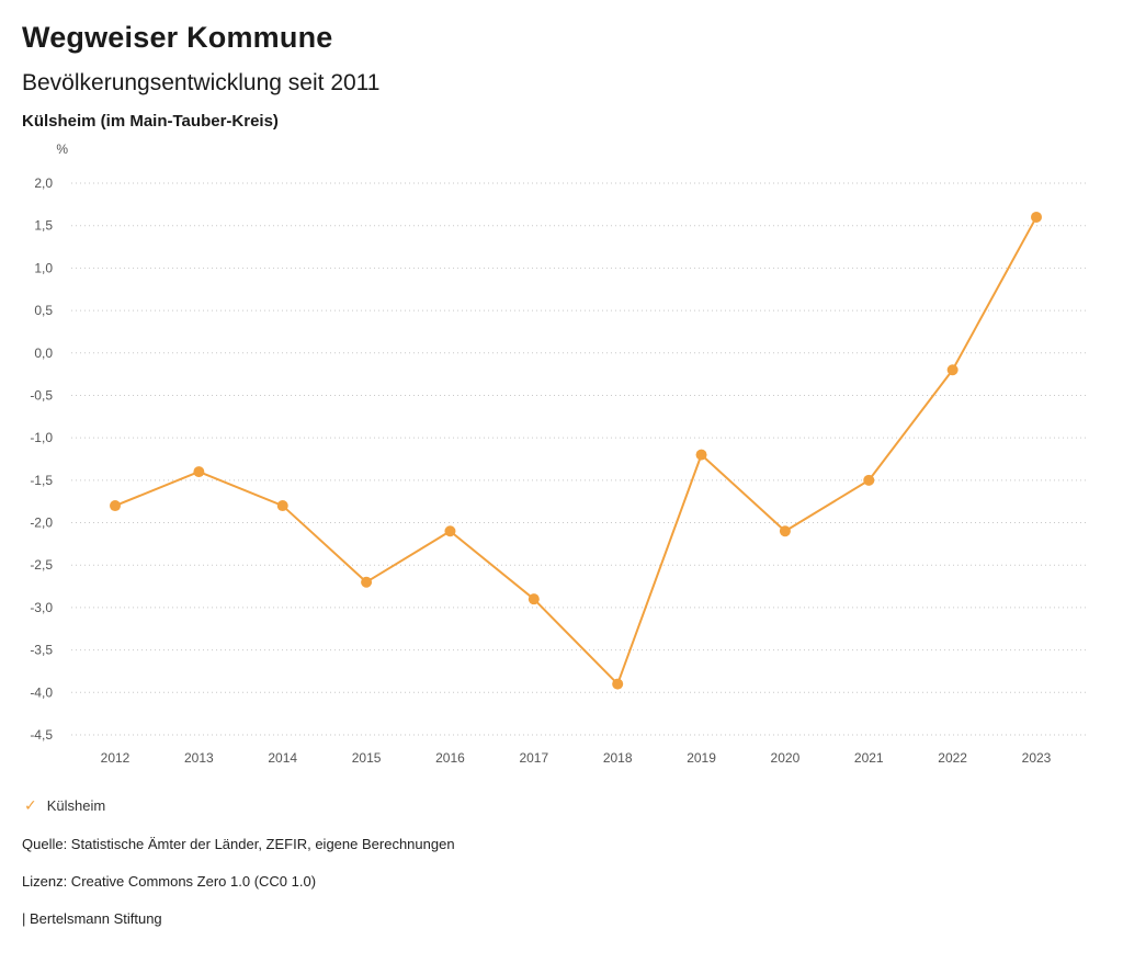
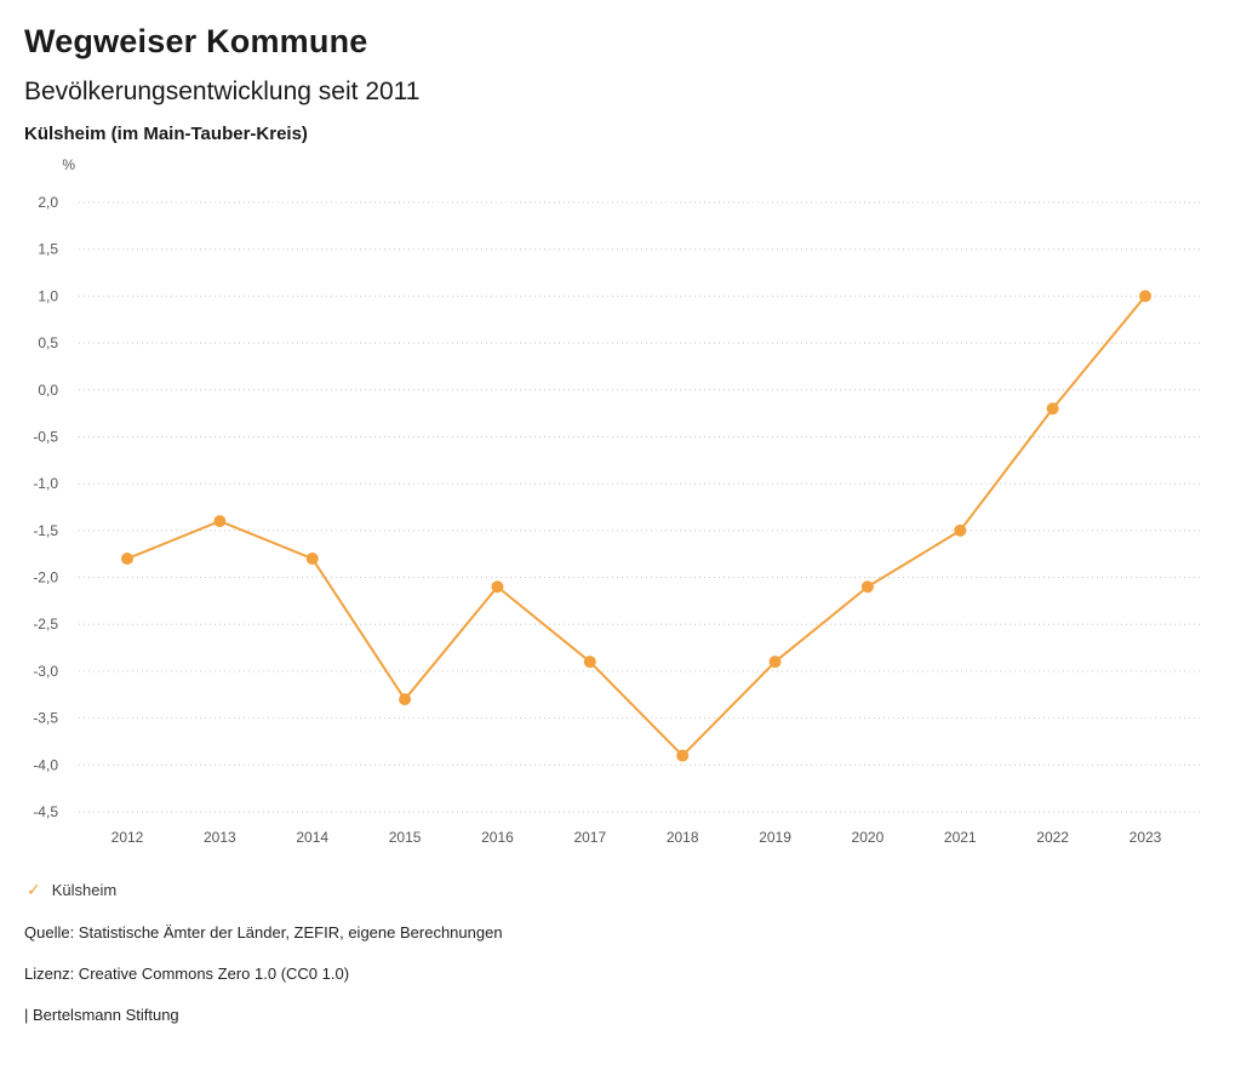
2015: -2,7 -> -3,3
2019: -1,2 -> -2,9
2023: 1,6 -> 1,0
